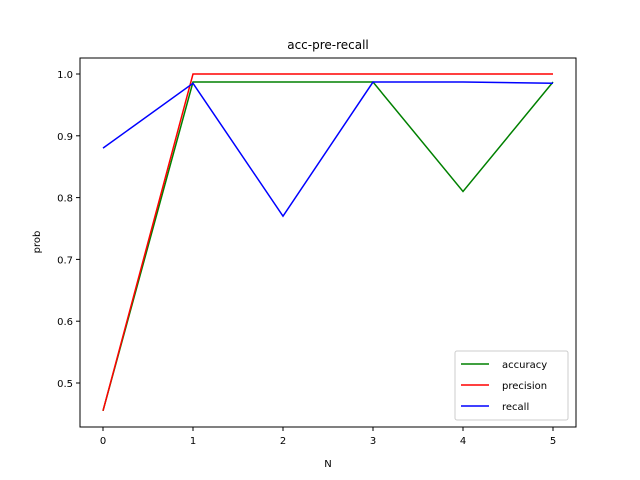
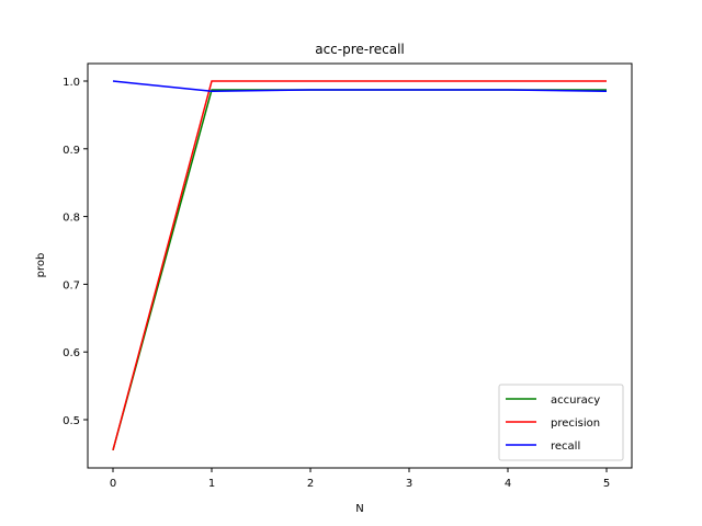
recall/0: 0.88 -> 1.00
recall/2: 0.77 -> 0.99
accuracy/4: 0.81 -> 0.99
